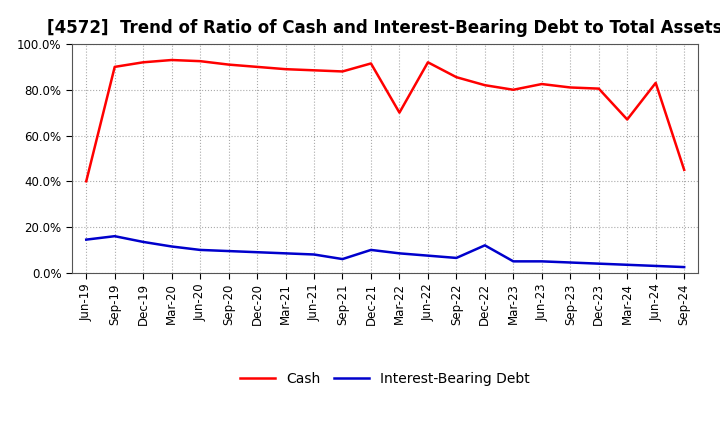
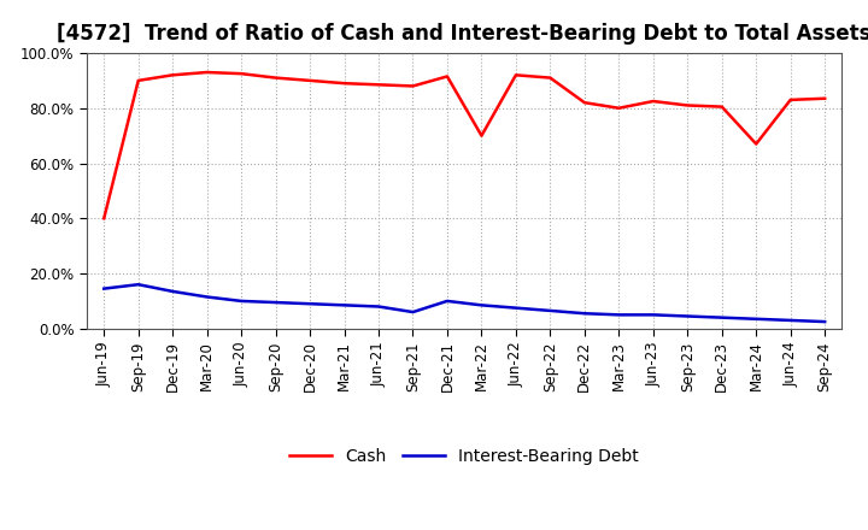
Cash/Sep-22: 85.5% -> 91.0%
Interest-Bearing Debt/Dec-22: 12.0% -> 5.5%
Cash/Sep-24: 45.0% -> 83.5%
